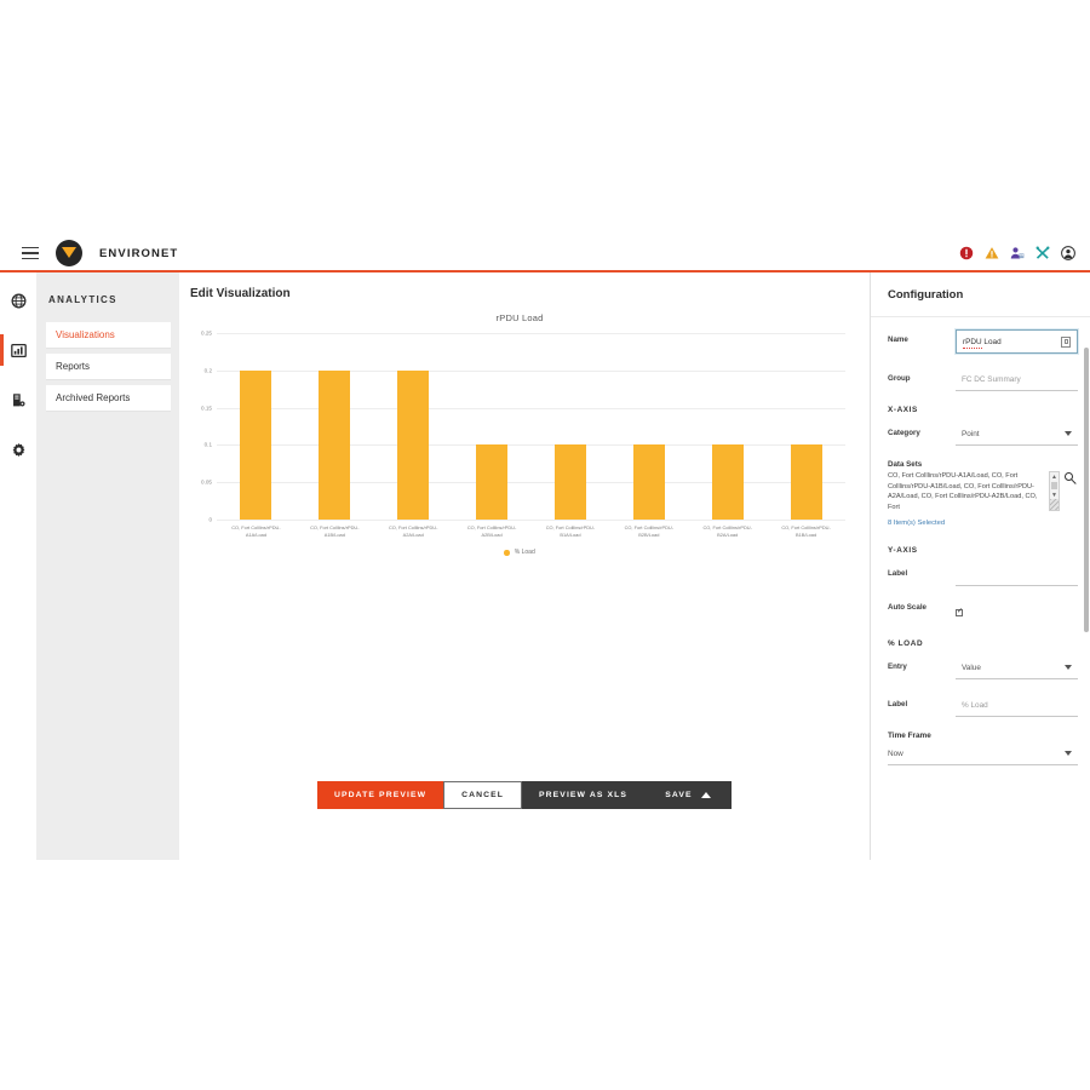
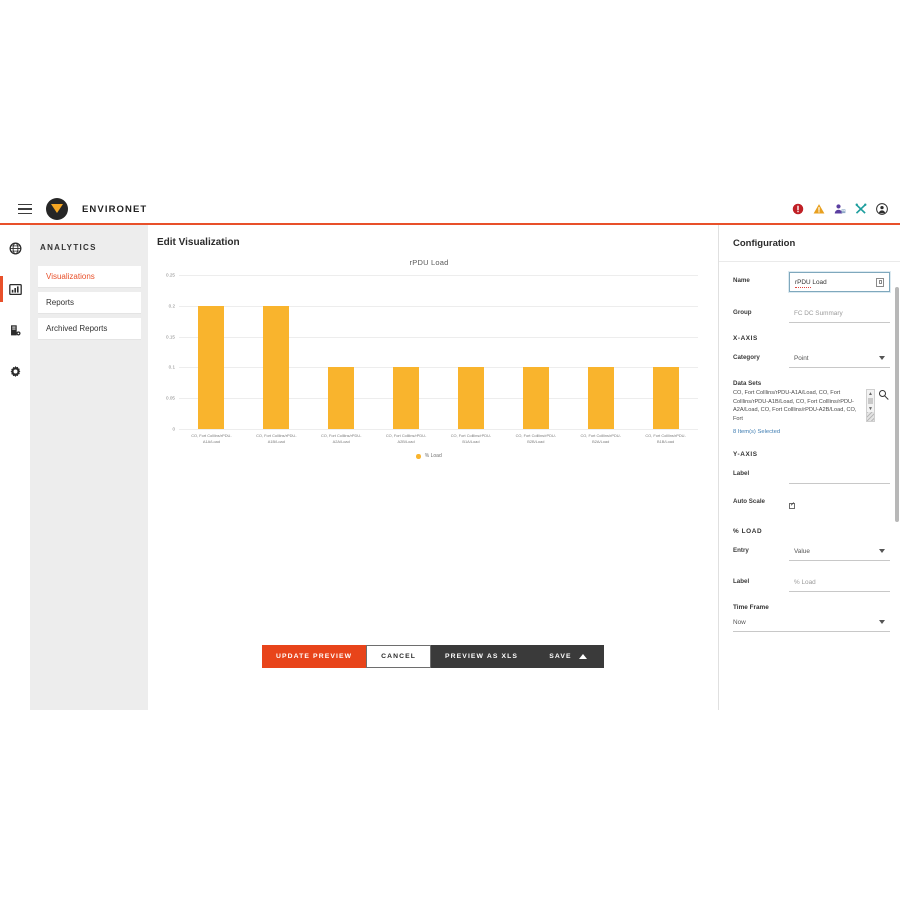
CO, Fort Colllins/rPDU-A2A/Load: 0.2 -> 0.1
